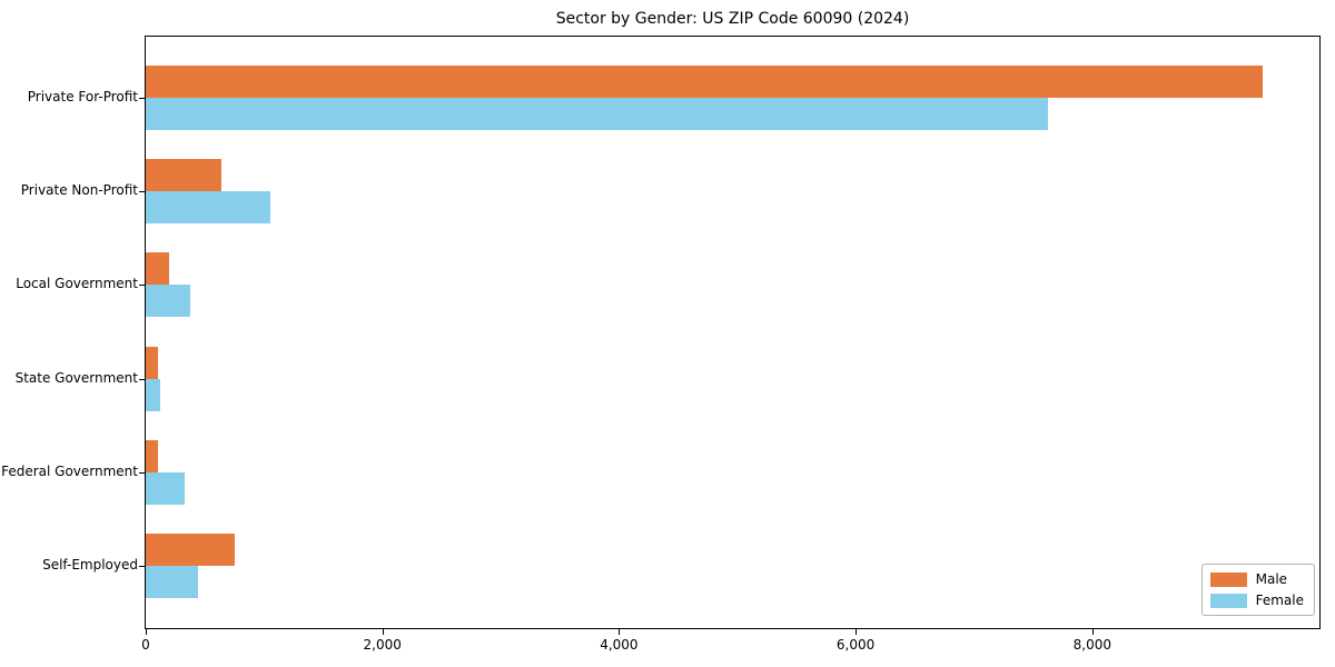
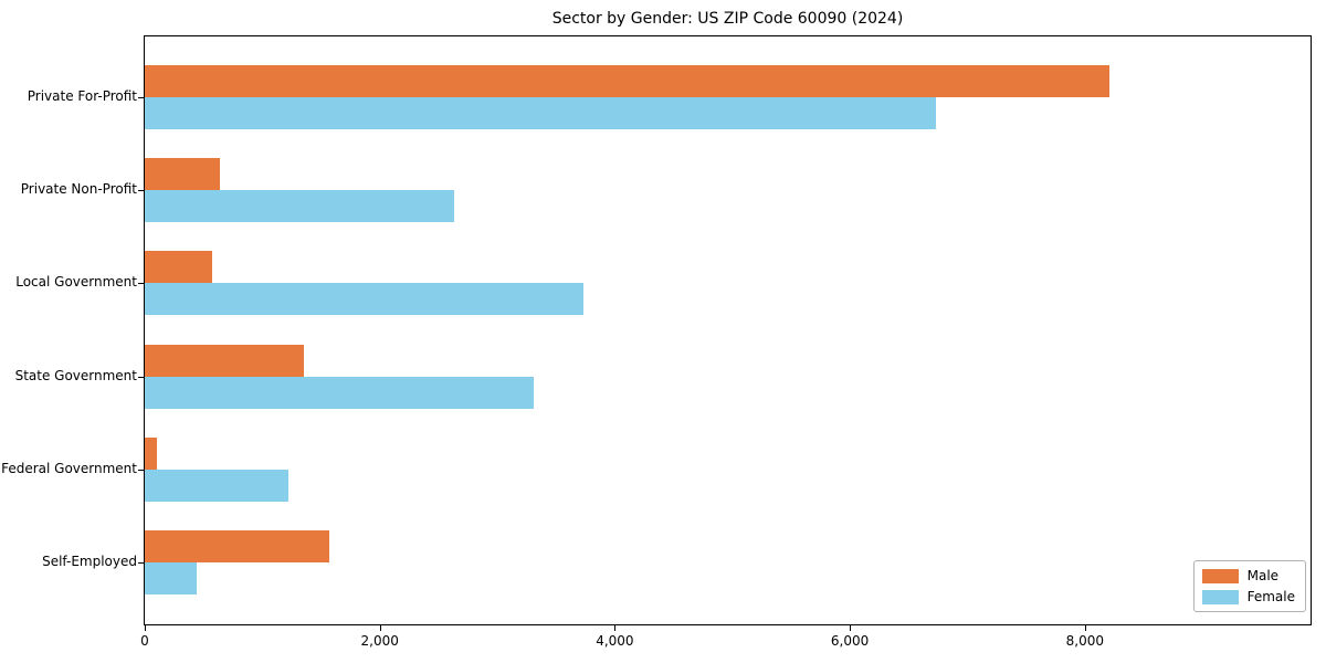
Male/Private For-Profit: 9440 -> 8210
Female/Private For-Profit: 7630 -> 6730
Female/Private Non-Profit: 1050 -> 2630
Male/Local Government: 200 -> 570
Female/Local Government: 380 -> 3730
Male/State Government: 100 -> 1350
Female/State Government: 120 -> 3310
Female/Federal Government: 330 -> 1220
Male/Self-Employed: 750 -> 1570
